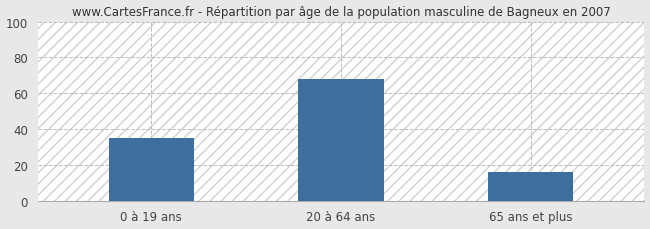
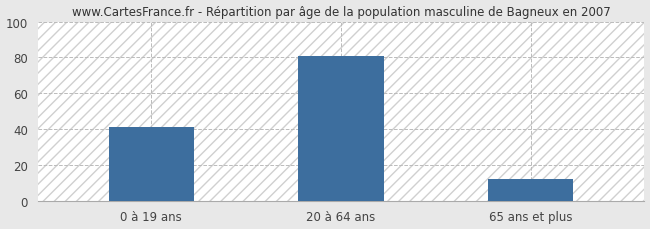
0 à 19 ans: 35 -> 41
20 à 64 ans: 68 -> 81
65 ans et plus: 16 -> 12
